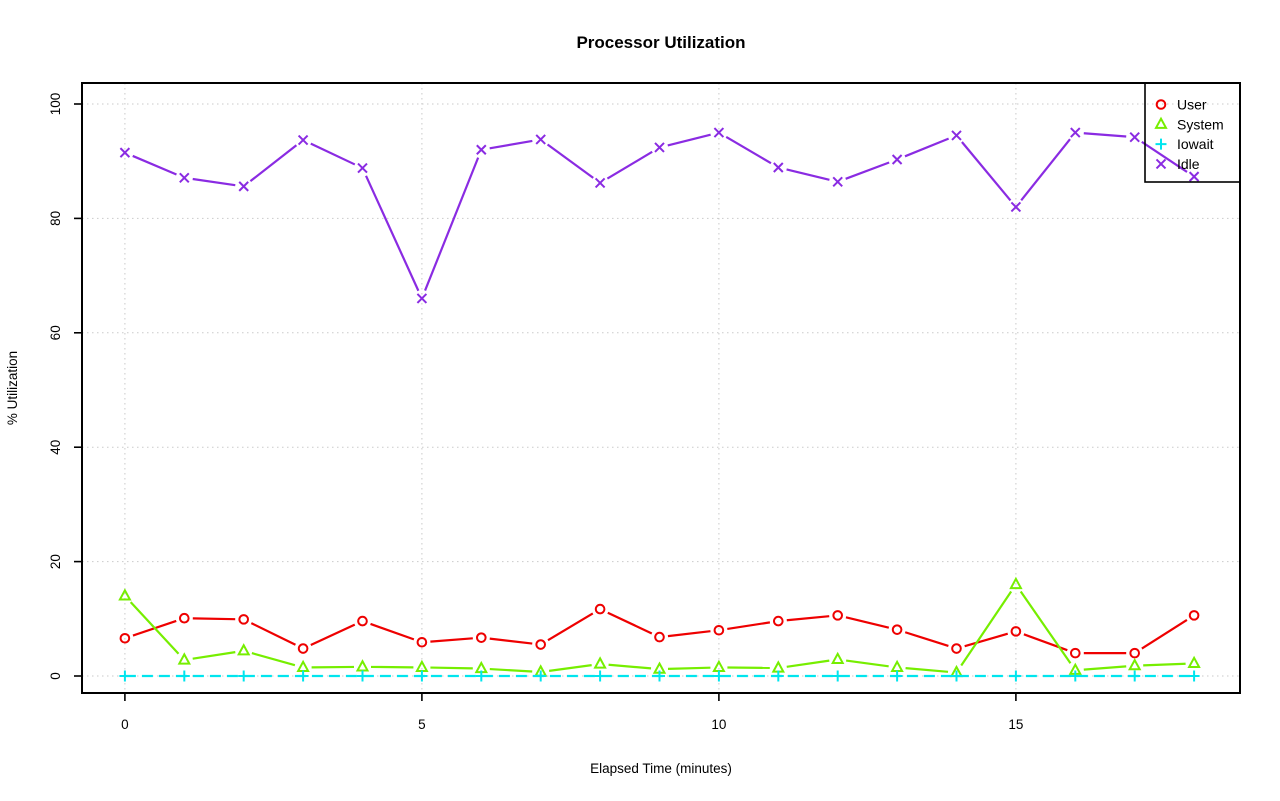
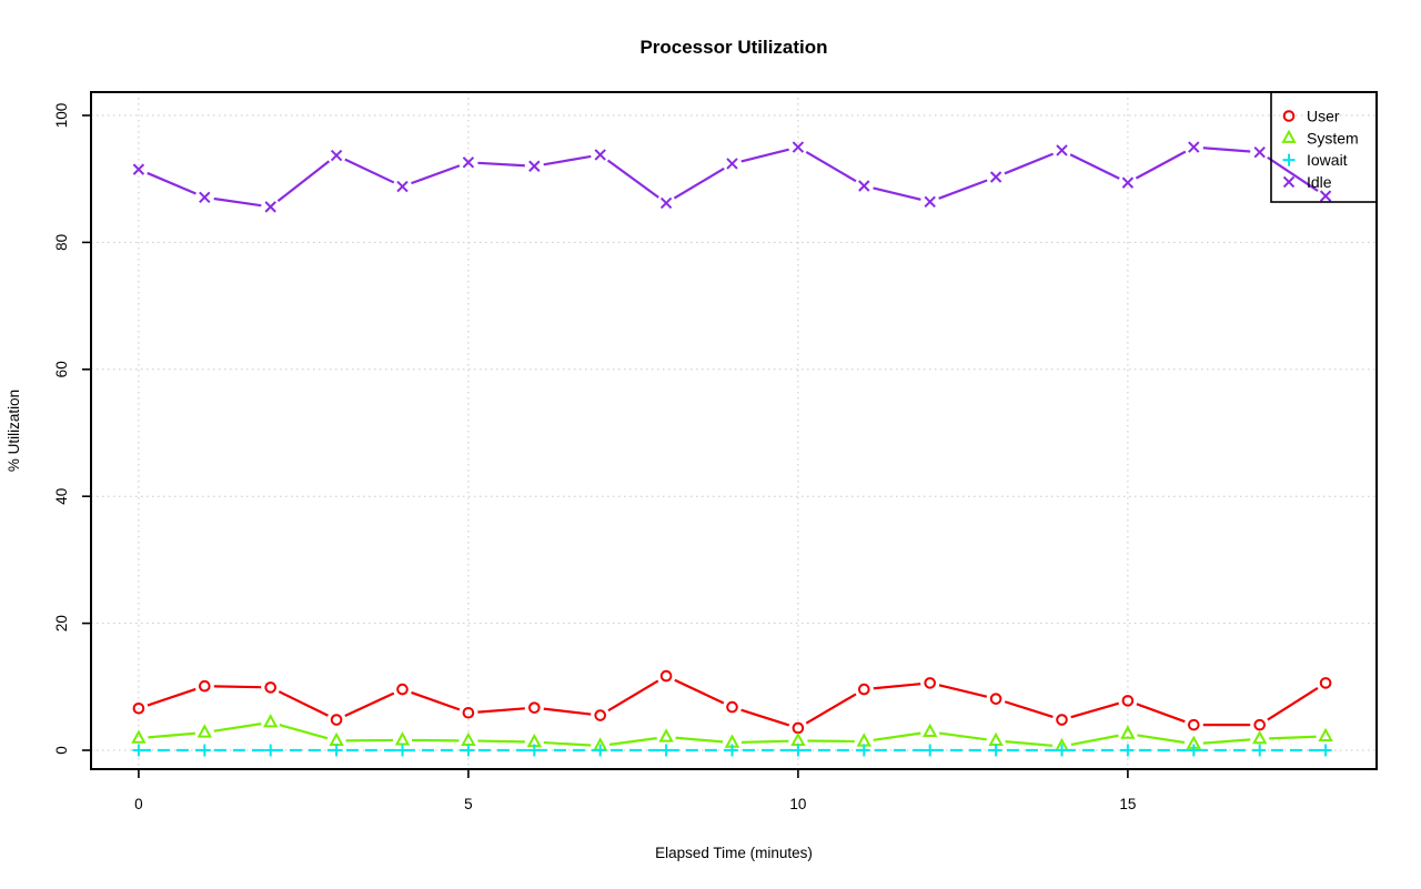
System/0: 14 -> 2
Idle/5: 66 -> 93
User/10: 8 -> 4
System/15: 16 -> 3
Idle/15: 82 -> 89
